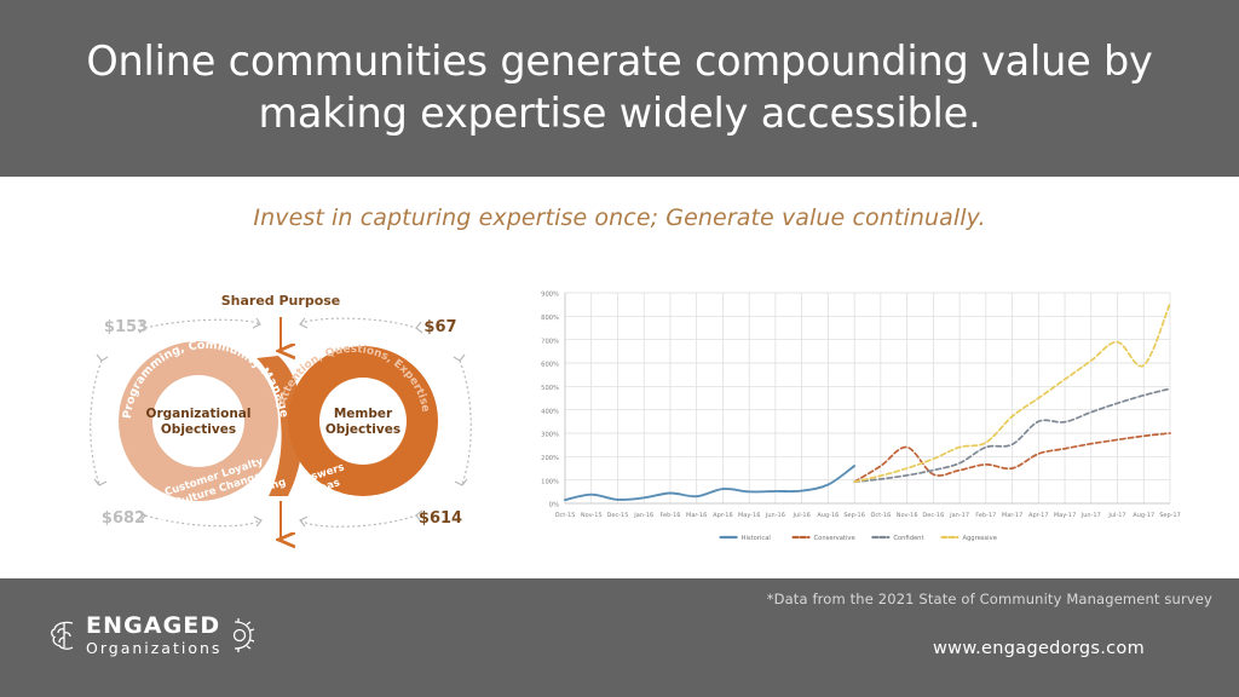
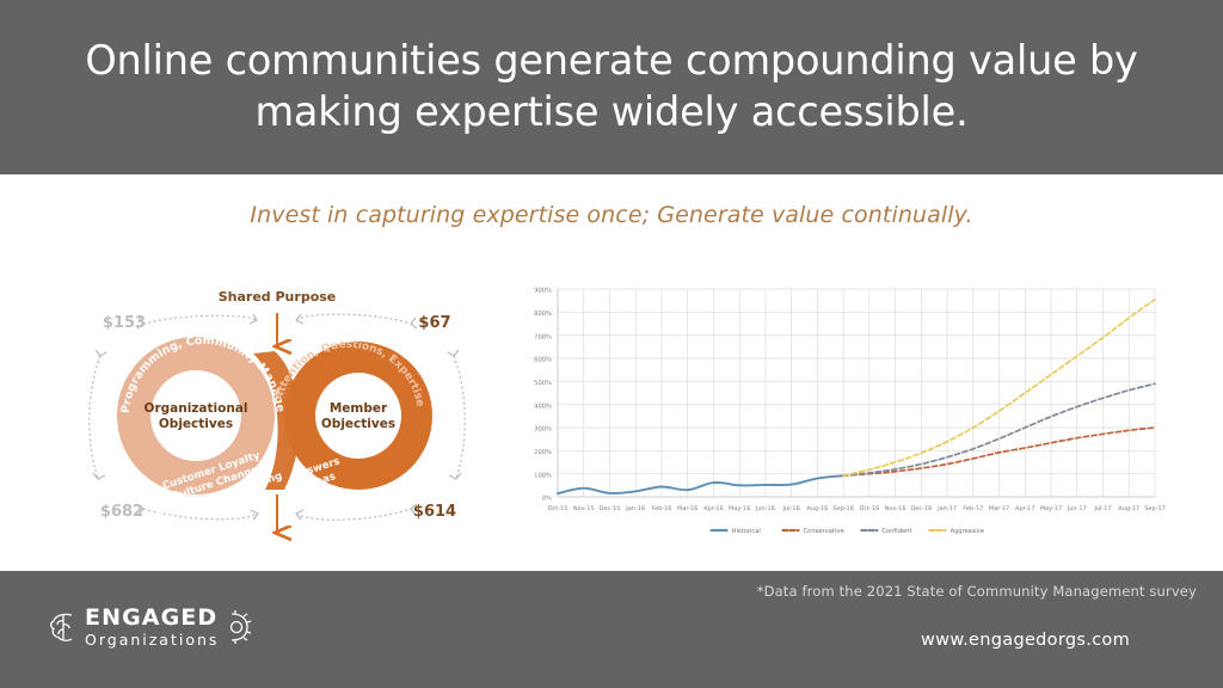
Historical/Sep-16: 160% -> 90%
Conservative/Oct-16: 160% -> 100%
Conservative/Nov-16: 240% -> 110%
Confident/Feb-17: 240% -> 210%
Aggressive/Feb-17: 260% -> 300%
Conservative/Mar-17: 150% -> 190%
Confident/Apr-17: 350% -> 300%
Aggressive/Aug-17: 590% -> 780%
